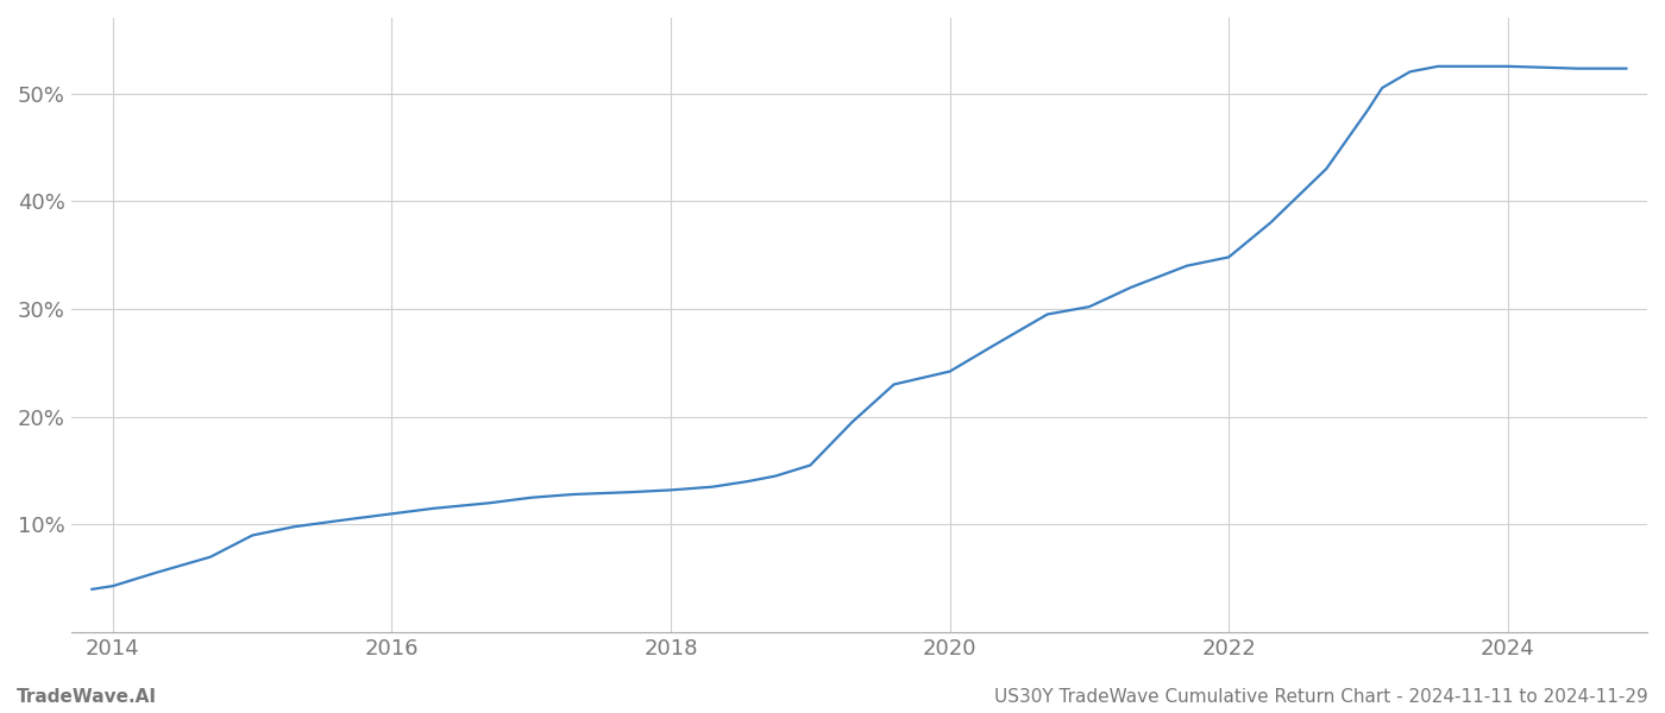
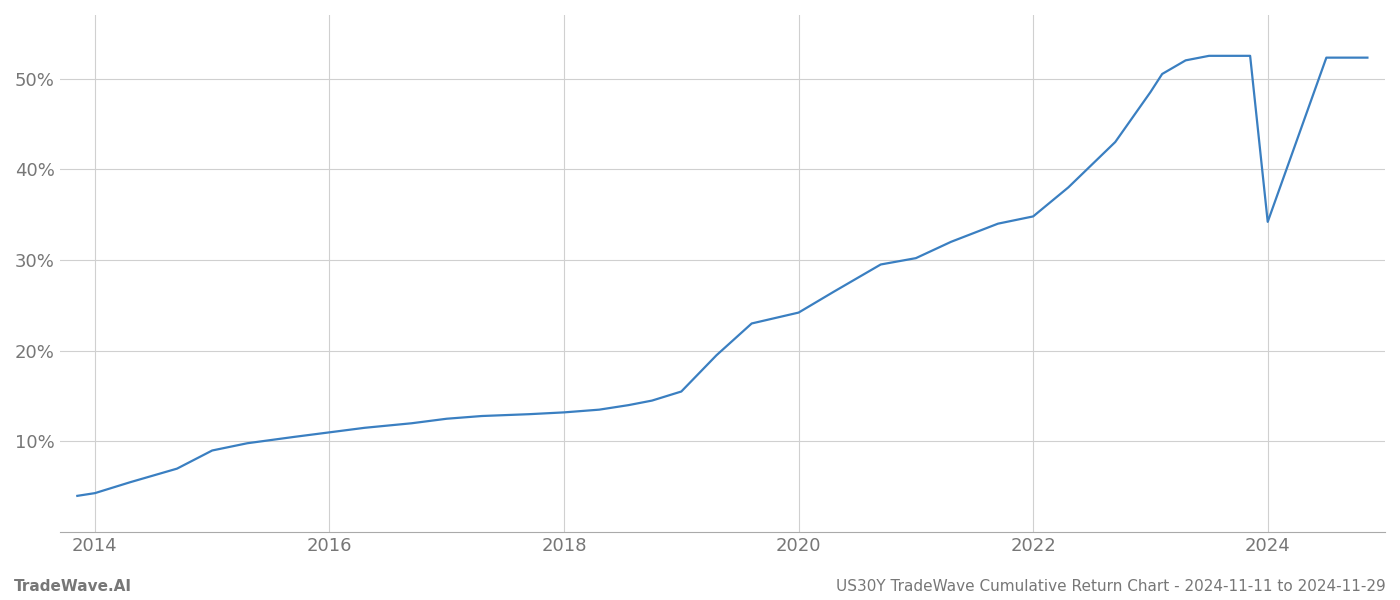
2024: 52.5% -> 34.2%
